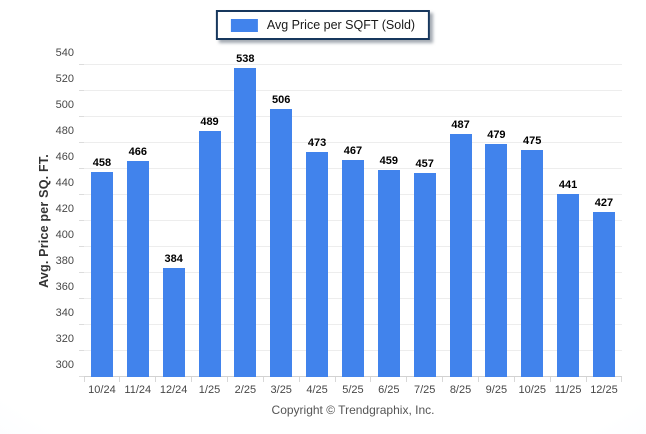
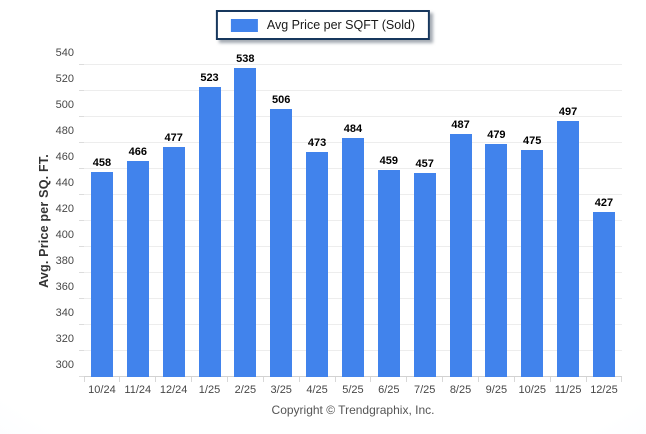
12/24: 384 -> 477
1/25: 489 -> 523
5/25: 467 -> 484
11/25: 441 -> 497
